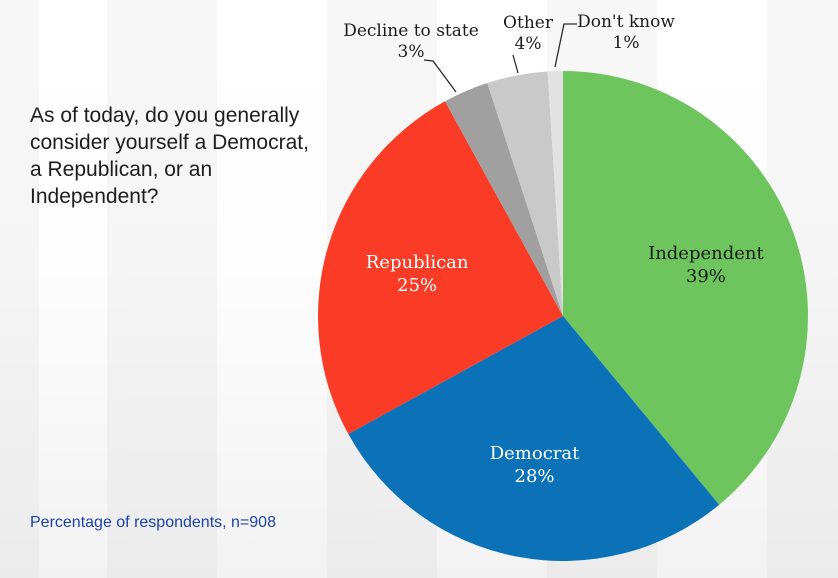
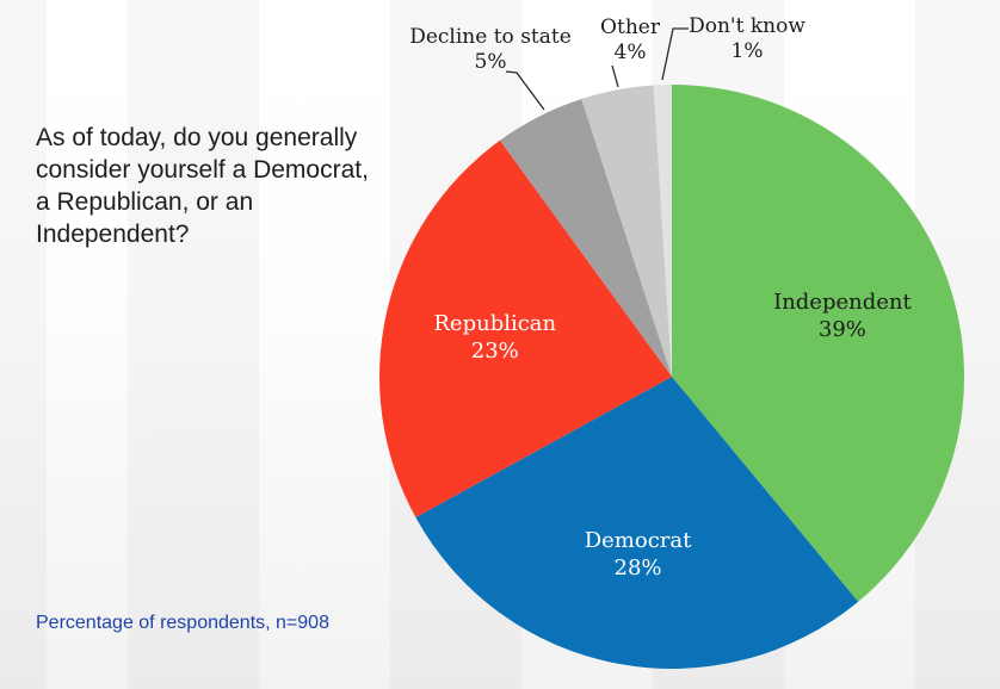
Republican: 25% -> 23%
Decline to state: 3% -> 5%
